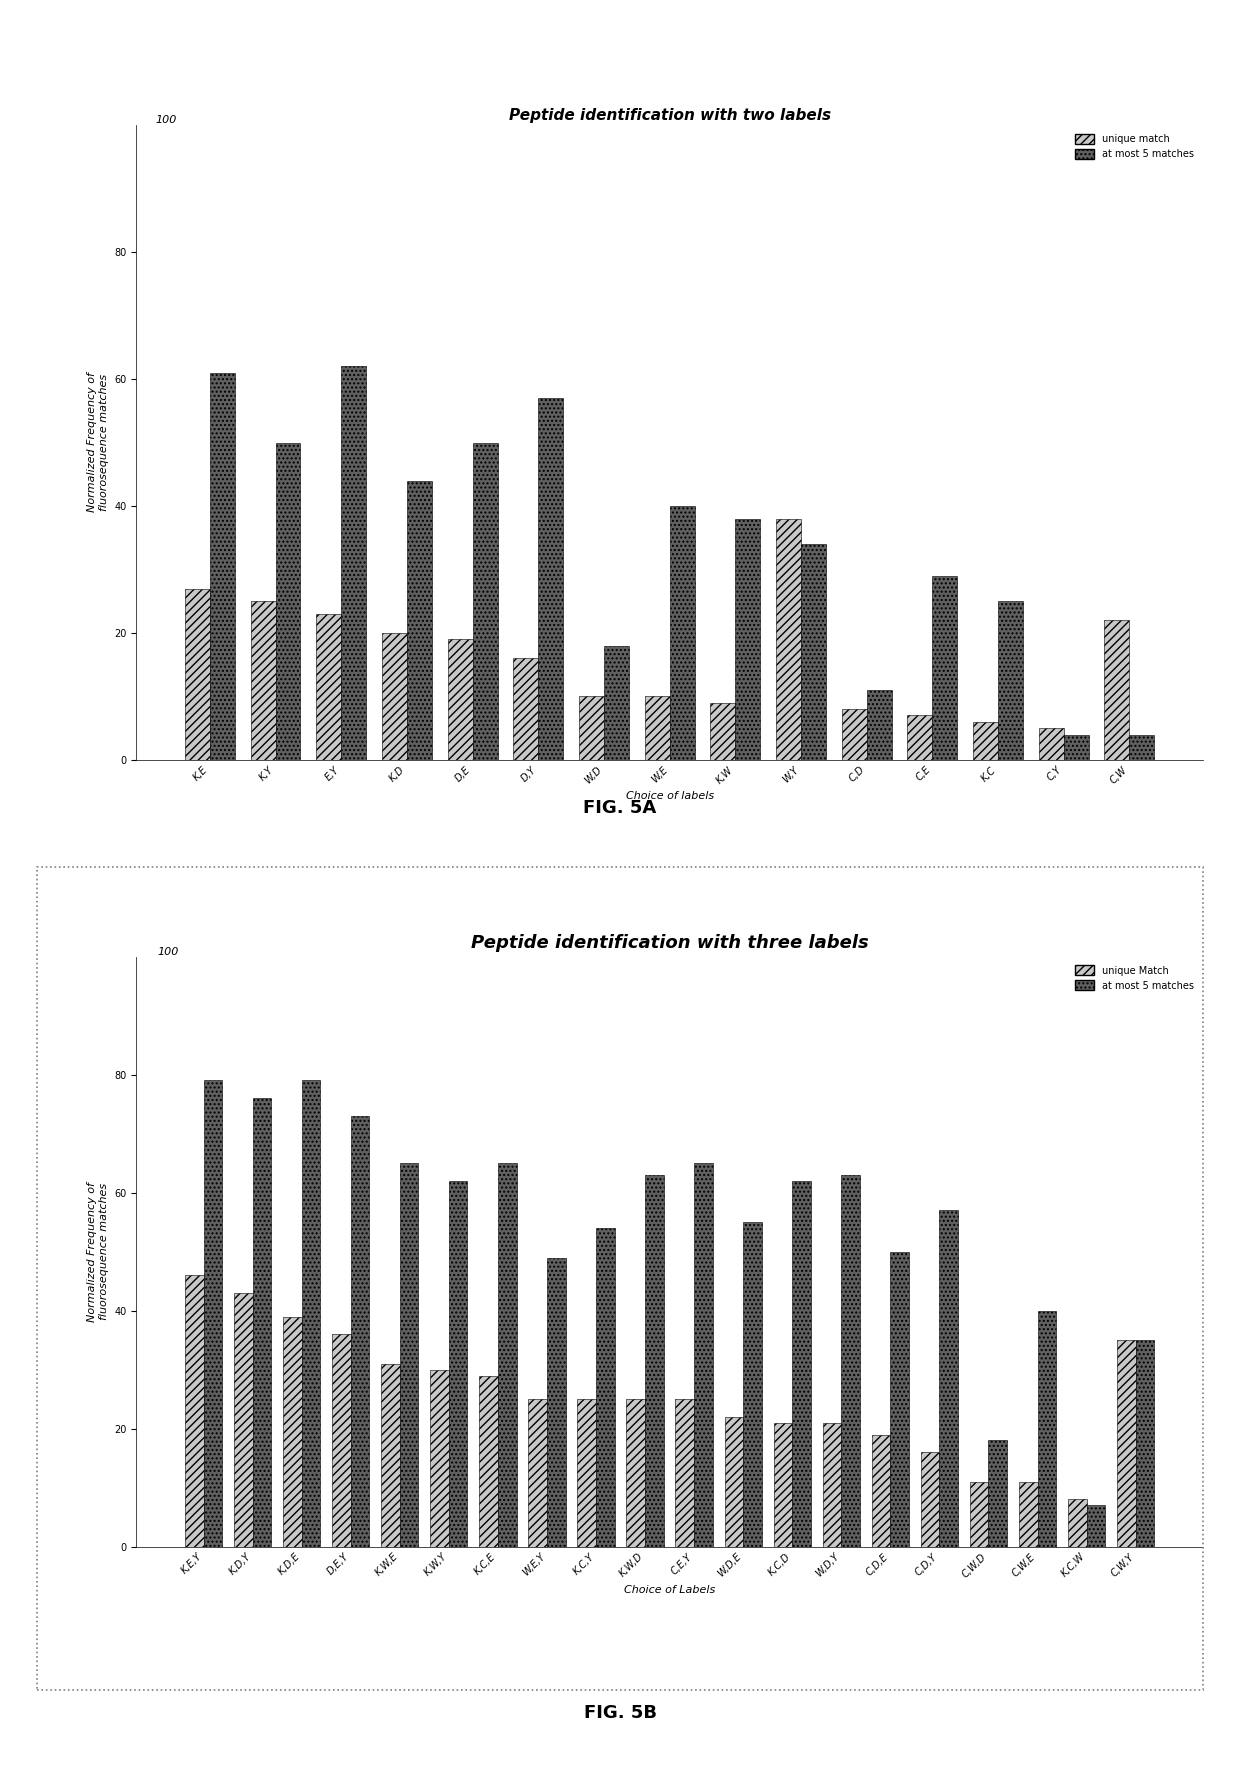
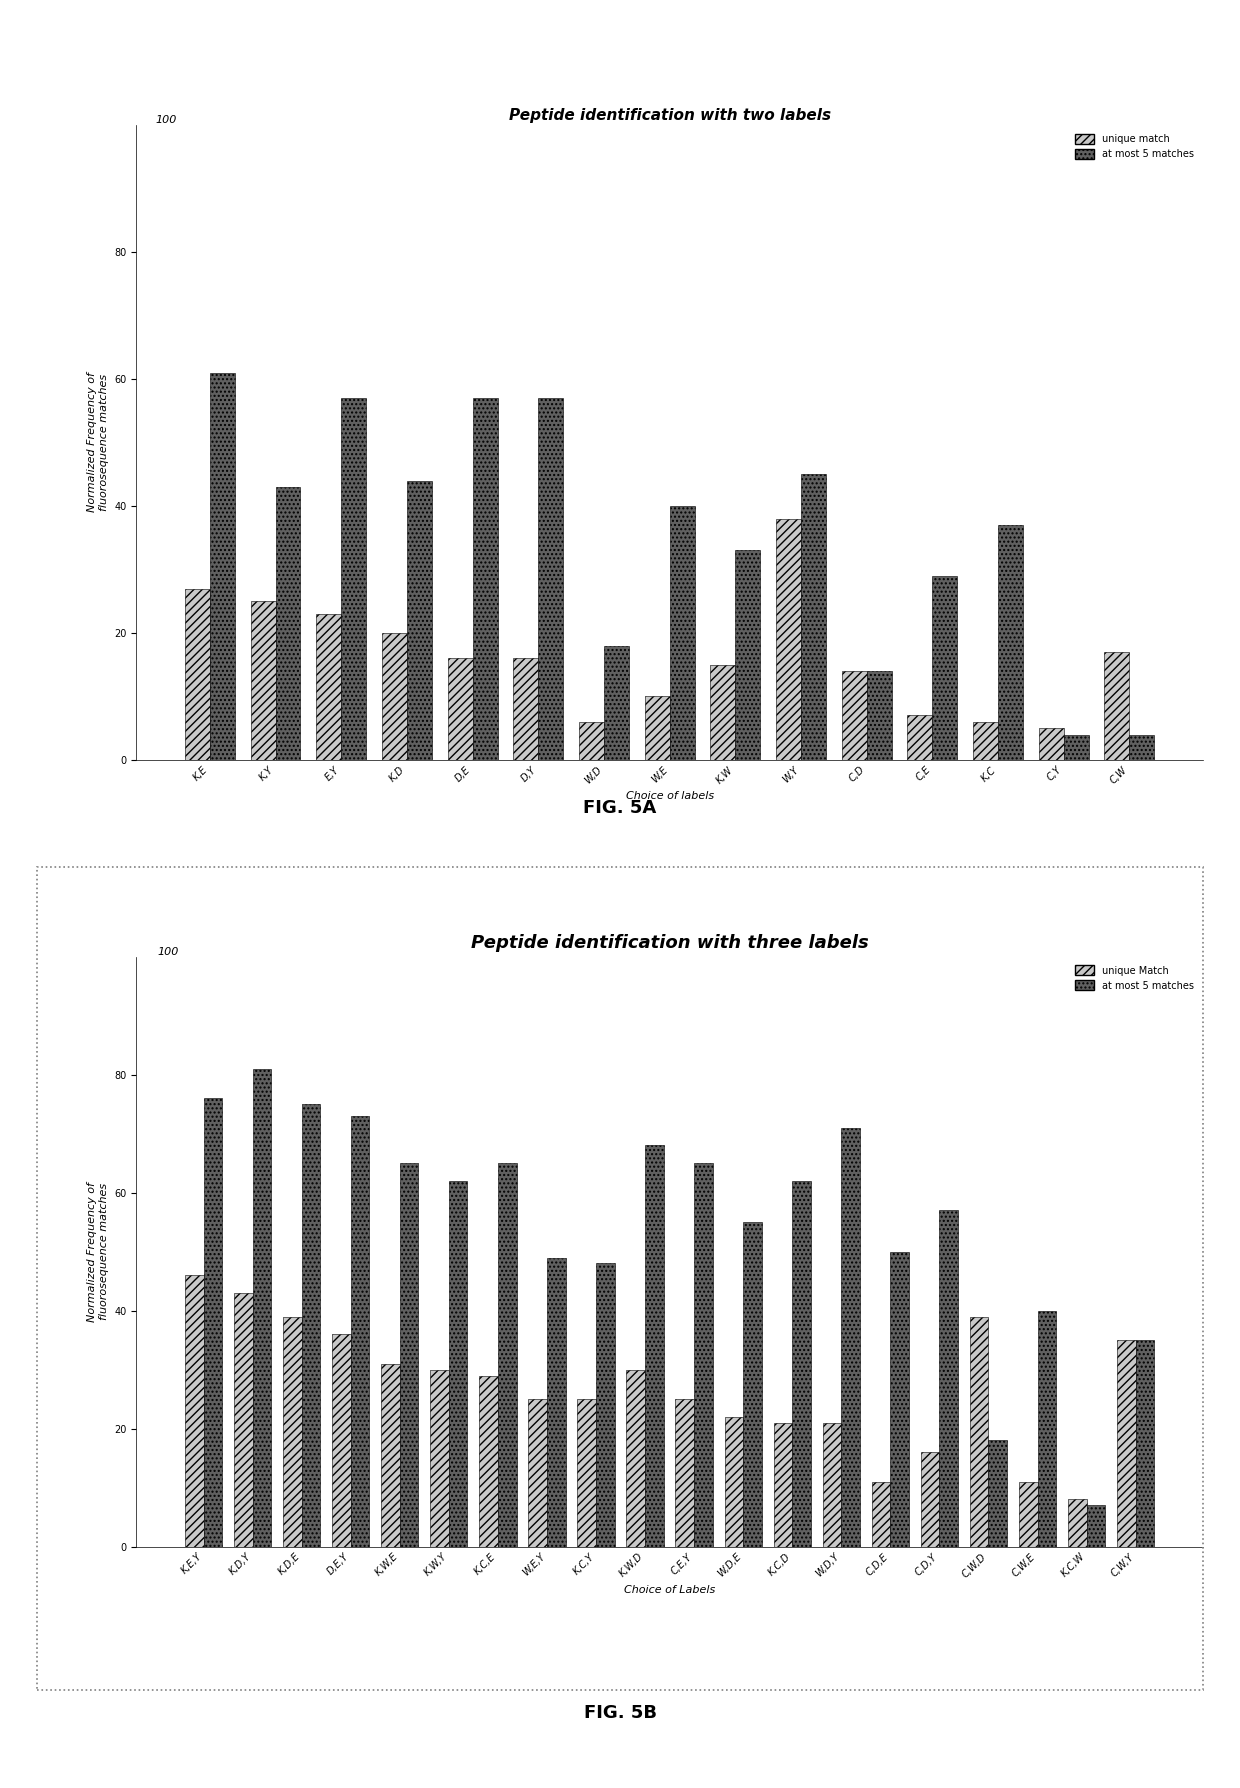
Peptide identification with two labels/at most 5 matches/K,Y: 50 -> 43
Peptide identification with two labels/at most 5 matches/E,Y: 62 -> 57
Peptide identification with two labels/unique match/D,E: 19 -> 16
Peptide identification with two labels/at most 5 matches/D,E: 50 -> 57
Peptide identification with two labels/unique match/W,D: 10 -> 6
Peptide identification with two labels/unique match/K,W: 9 -> 15
Peptide identification with two labels/at most 5 matches/K,W: 38 -> 33
Peptide identification with two labels/at most 5 matches/W,Y: 34 -> 45
Peptide identification with two labels/unique match/C,D: 8 -> 14
Peptide identification with two labels/at most 5 matches/C,D: 11 -> 14
Peptide identification with two labels/at most 5 matches/K,C: 25 -> 37
Peptide identification with two labels/unique match/C,W: 22 -> 17
Peptide identification with three labels/at most 5 matches/K,E,Y: 79 -> 76
Peptide identification with three labels/at most 5 matches/K,D,Y: 76 -> 81
Peptide identification with three labels/at most 5 matches/K,D,E: 79 -> 75
Peptide identification with three labels/at most 5 matches/K,C,Y: 54 -> 48
Peptide identification with three labels/unique Match/K,W,D: 25 -> 30
Peptide identification with three labels/at most 5 matches/K,W,D: 63 -> 68
Peptide identification with three labels/at most 5 matches/W,D,Y: 63 -> 71
Peptide identification with three labels/unique Match/C,D,E: 19 -> 11
Peptide identification with three labels/unique Match/C,W,D: 11 -> 39
